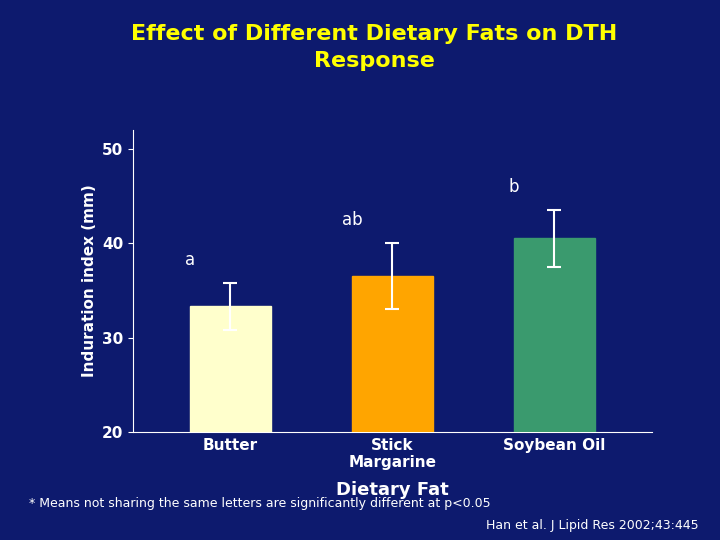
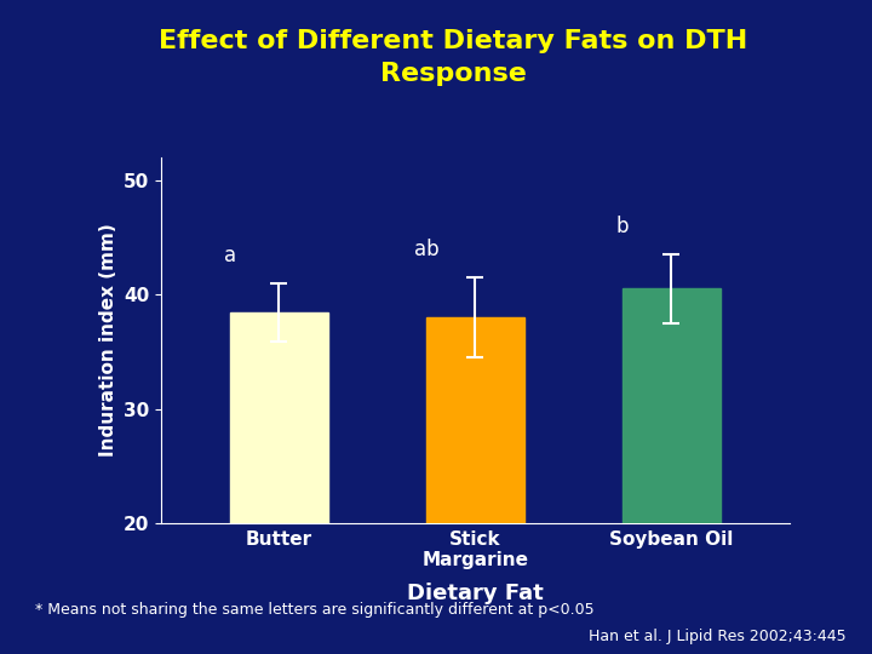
Butter: 33.3 -> 38.4
Stick Margarine: 36.5 -> 38.0
